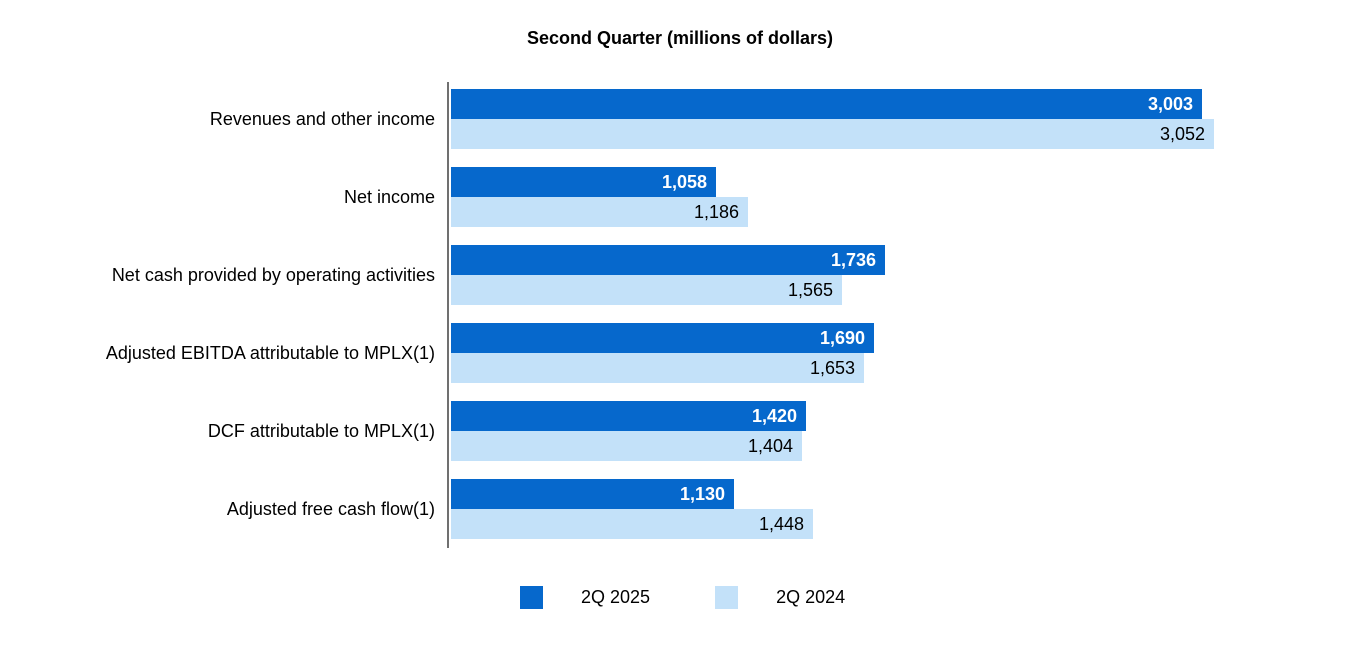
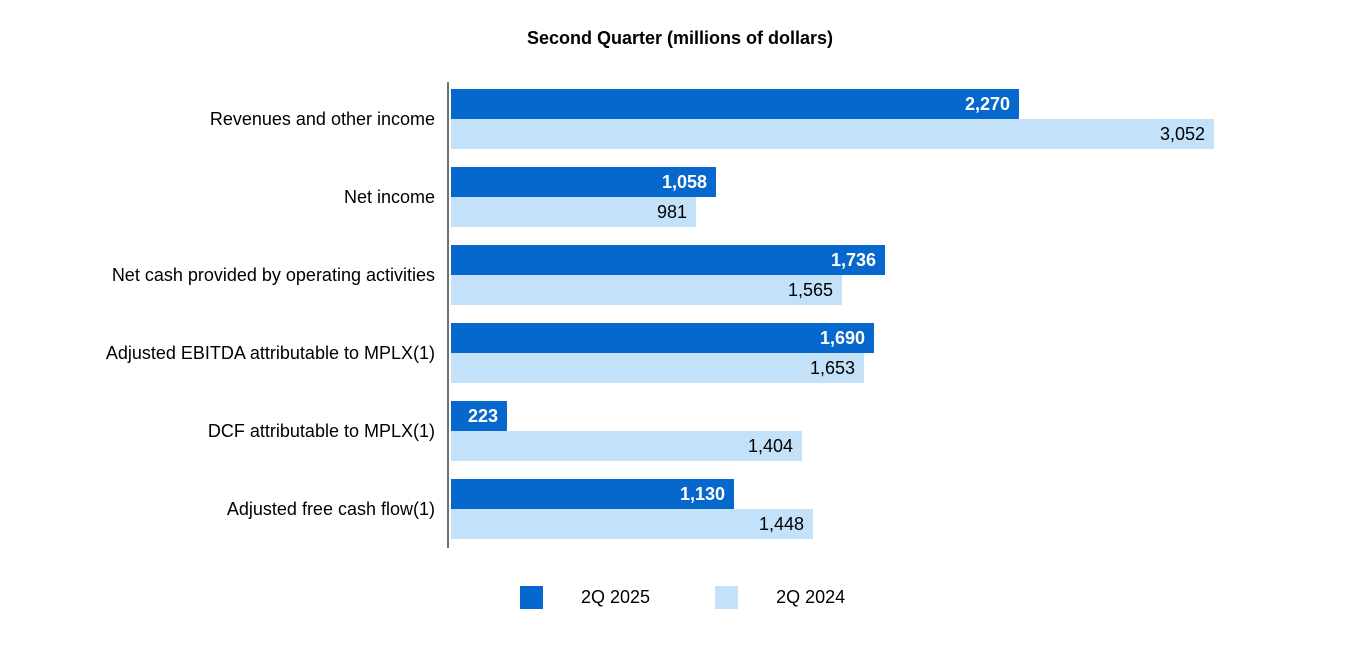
2Q 2025/Revenues and other income: 3,003 -> 2,270
2Q 2024/Net income: 1,186 -> 981
2Q 2025/DCF attributable to MPLX(1): 1,420 -> 223
